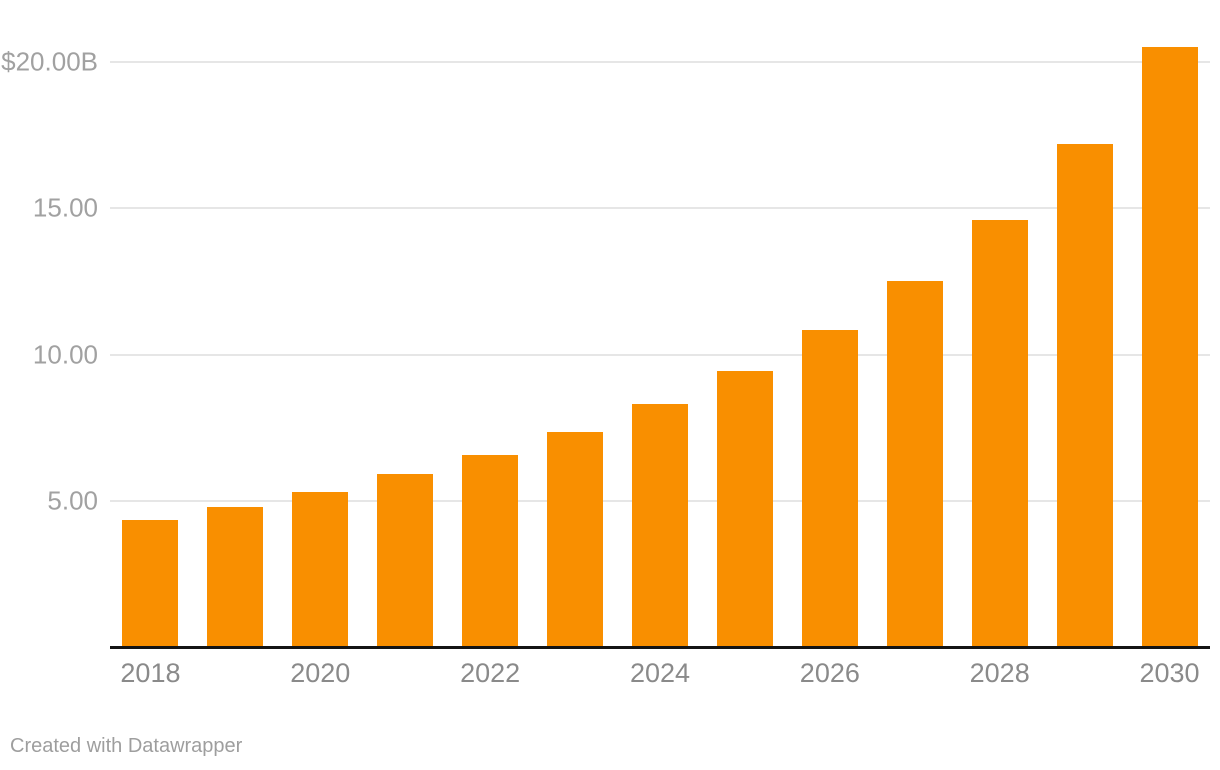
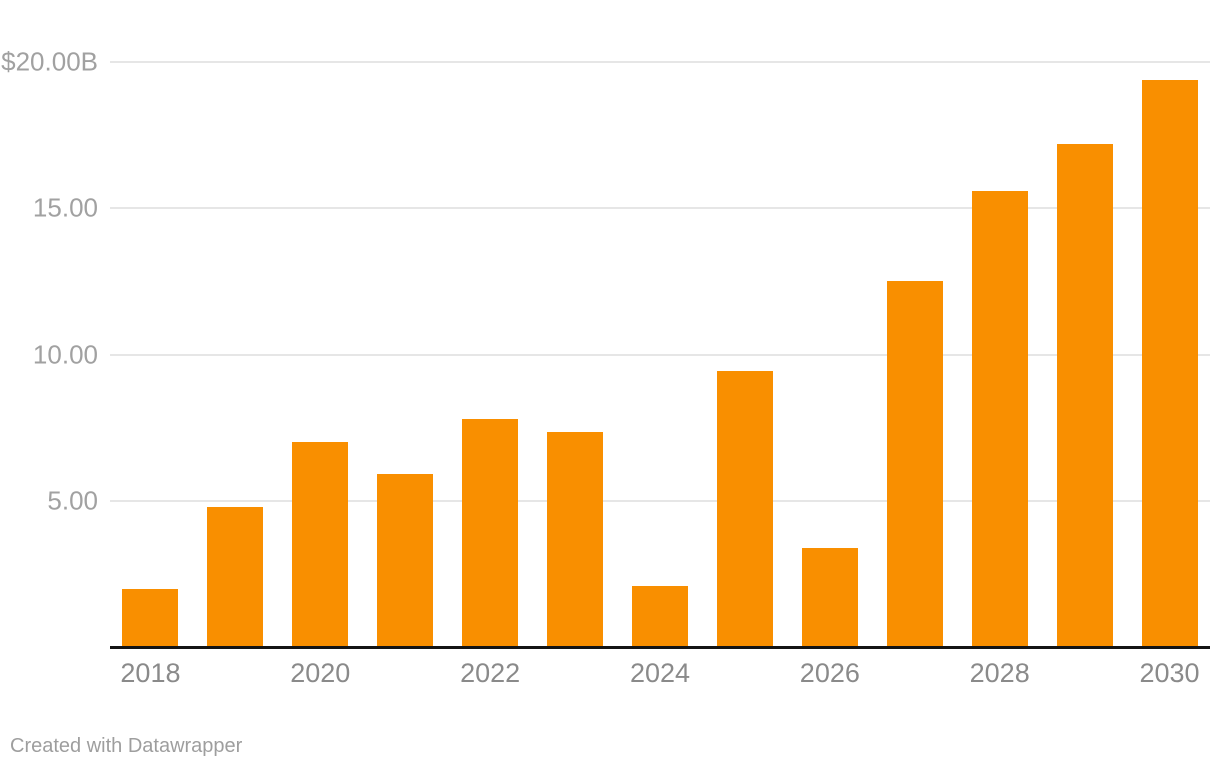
2018: $4.3B -> $2.0B
2020: $5.3B -> $7.0B
2022: $6.5B -> $7.8B
2024: $8.3B -> $2.1B
2026: $10.8B -> $3.4B
2028: $14.6B -> $15.6B
2030: $20.5B -> $19.4B
